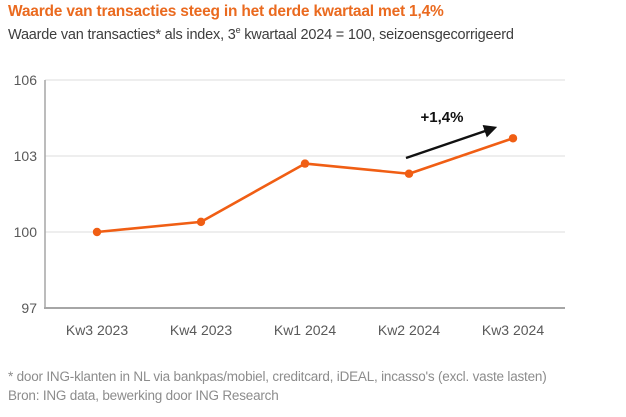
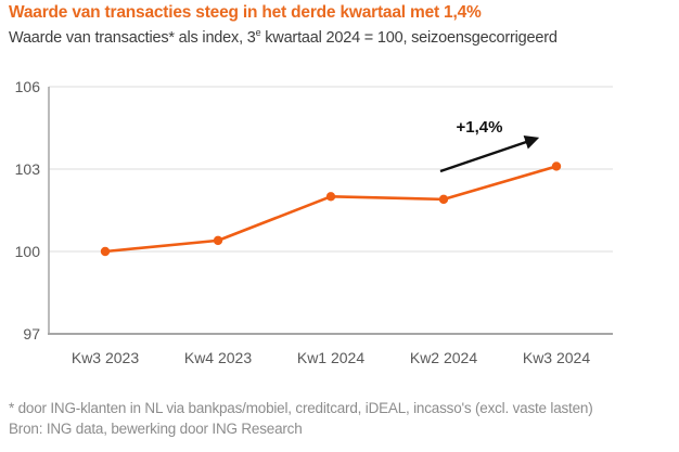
Kw1 2024: 102.7 -> 102.0
Kw2 2024: 102.3 -> 101.9
Kw3 2024: 103.7 -> 103.1
